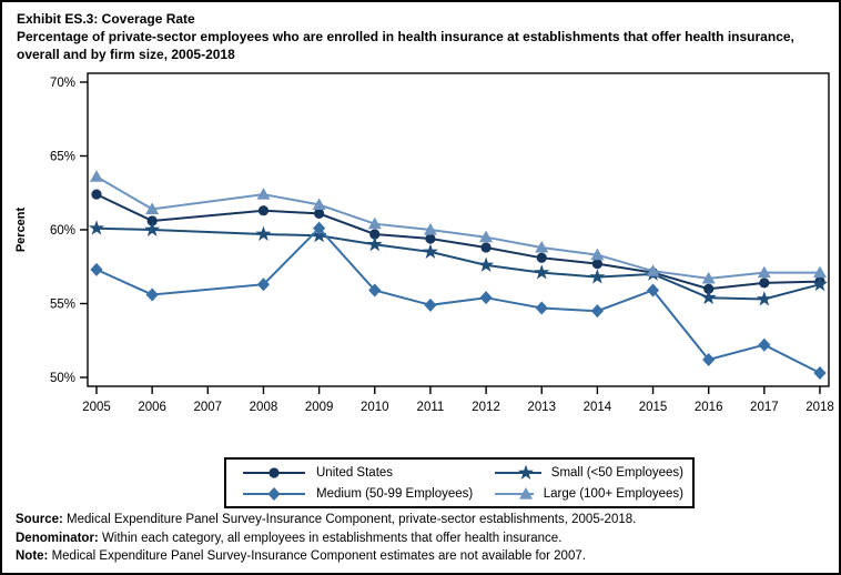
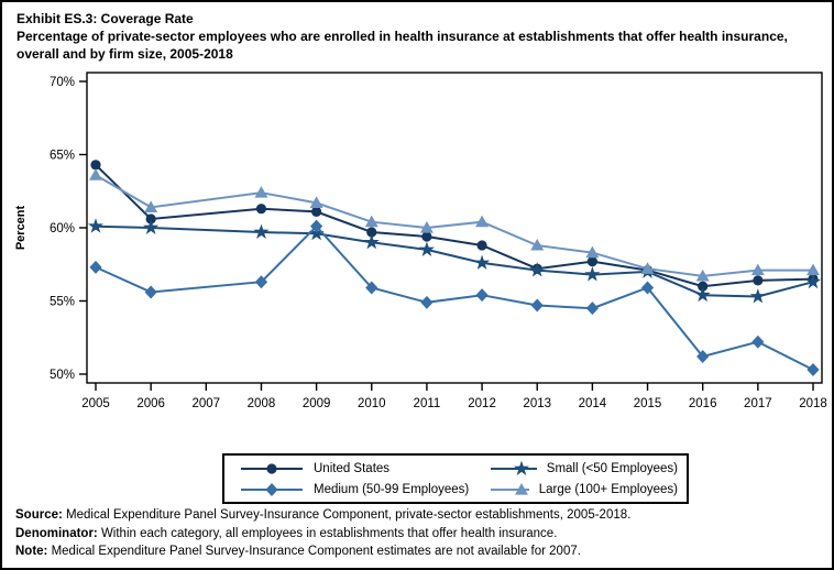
United States/2005: 62.4% -> 64.3%
Large (100+ Employees)/2012: 59.5% -> 60.4%
United States/2013: 58.1% -> 57.2%
